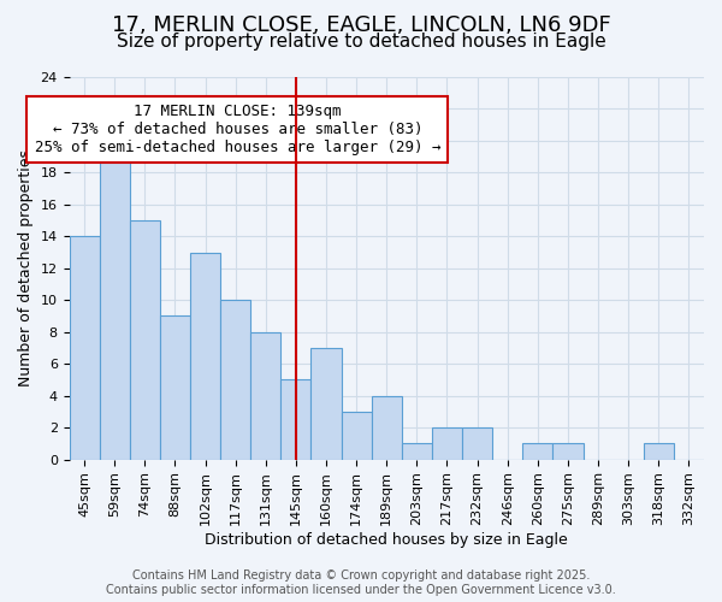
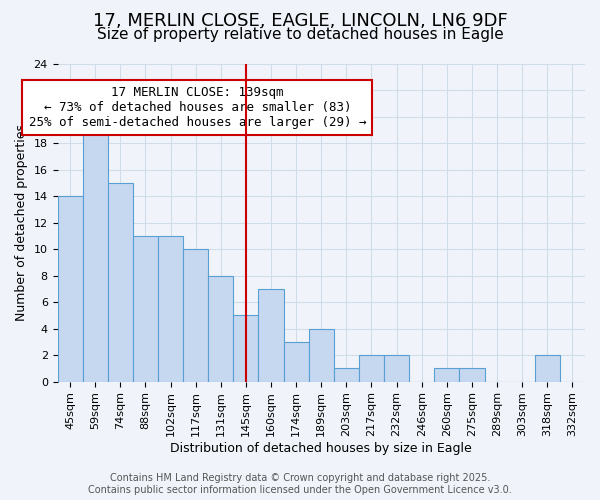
88sqm: 9 -> 11
102sqm: 13 -> 11
318sqm: 1 -> 2
